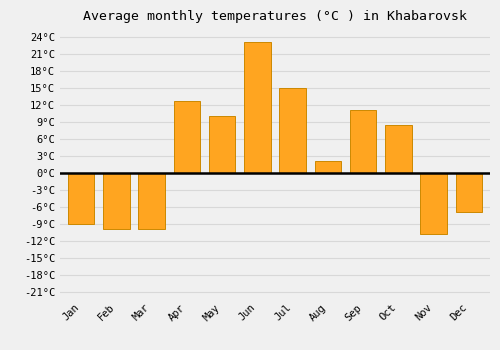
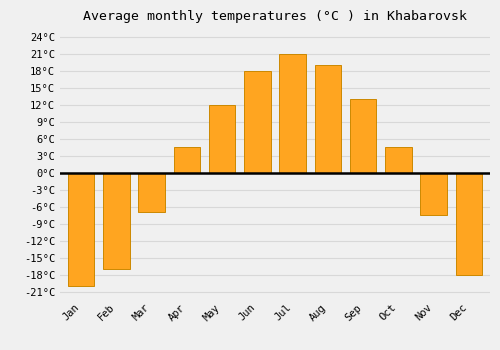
Jan: -9.0°C -> -20.0°C
Feb: -10.0°C -> -17.0°C
Mar: -10.0°C -> -7.0°C
Apr: 12.6°C -> 4.5°C
May: 10.0°C -> 12.0°C
Jun: 23.0°C -> 18.0°C
Jul: 15.0°C -> 21.0°C
Aug: 2.0°C -> 19.0°C
Sep: 11.0°C -> 13.0°C
Oct: 8.4°C -> 4.5°C
Nov: -10.8°C -> -7.5°C
Dec: -7.0°C -> -18.0°C
